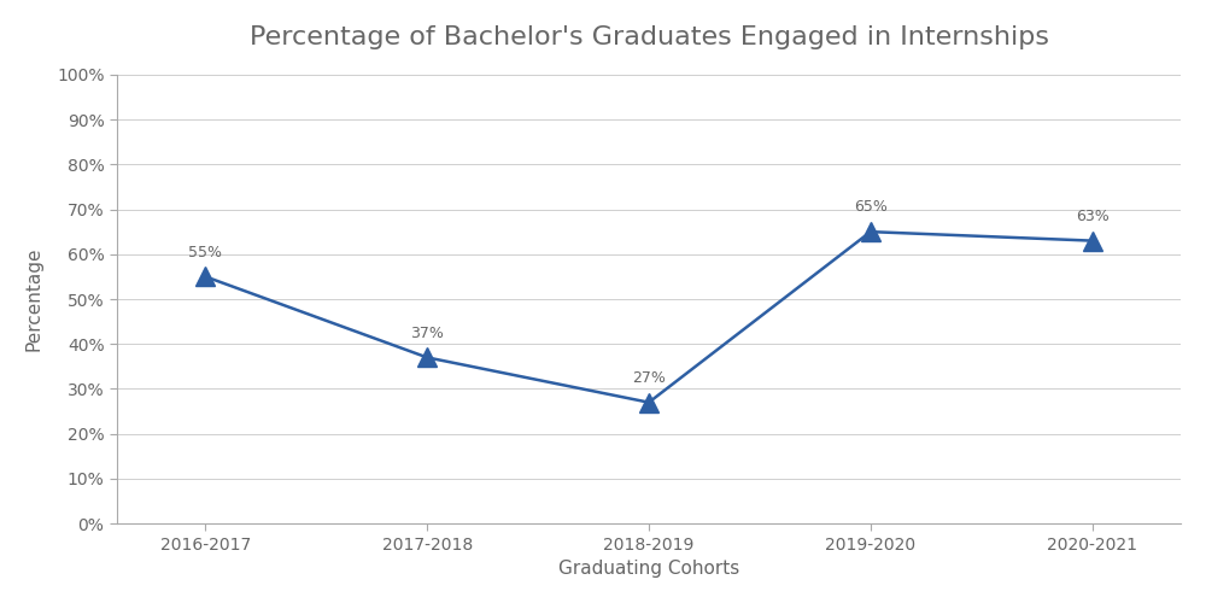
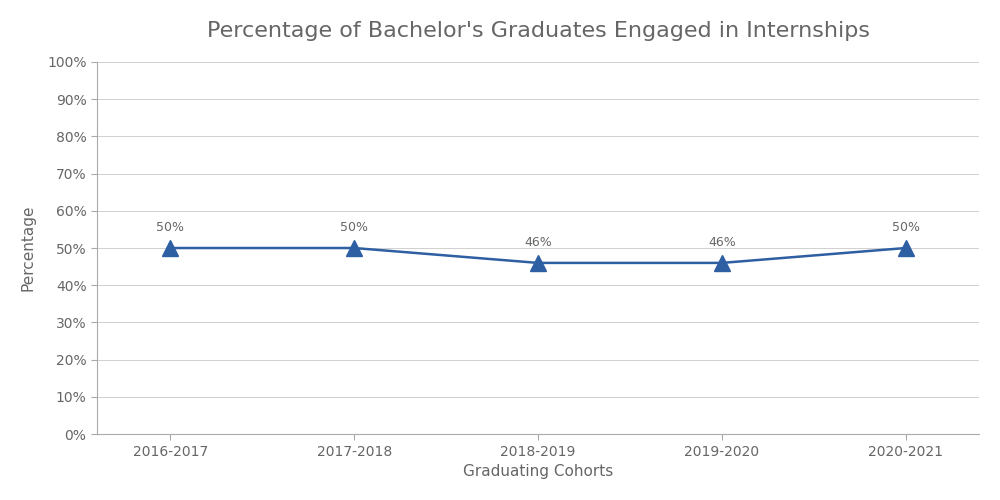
2016-2017: 55% -> 50%
2017-2018: 37% -> 50%
2018-2019: 27% -> 46%
2019-2020: 65% -> 46%
2020-2021: 63% -> 50%
